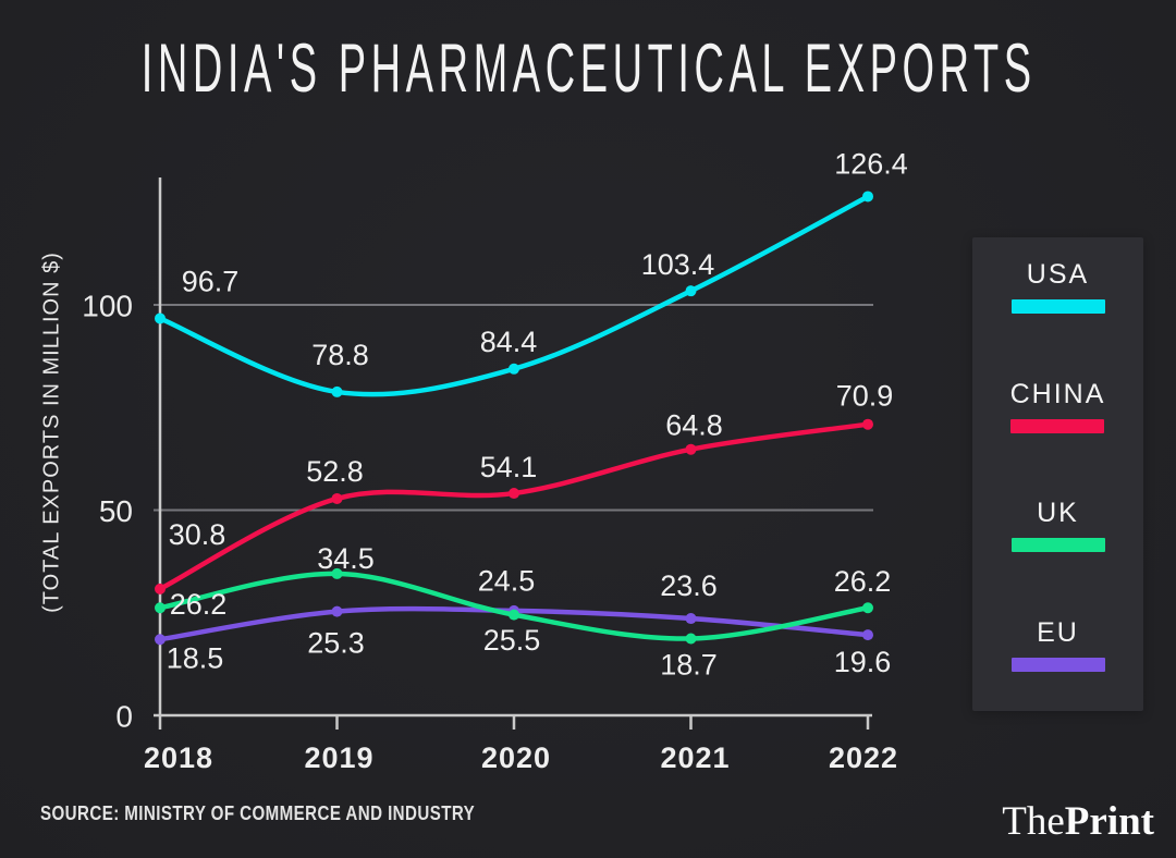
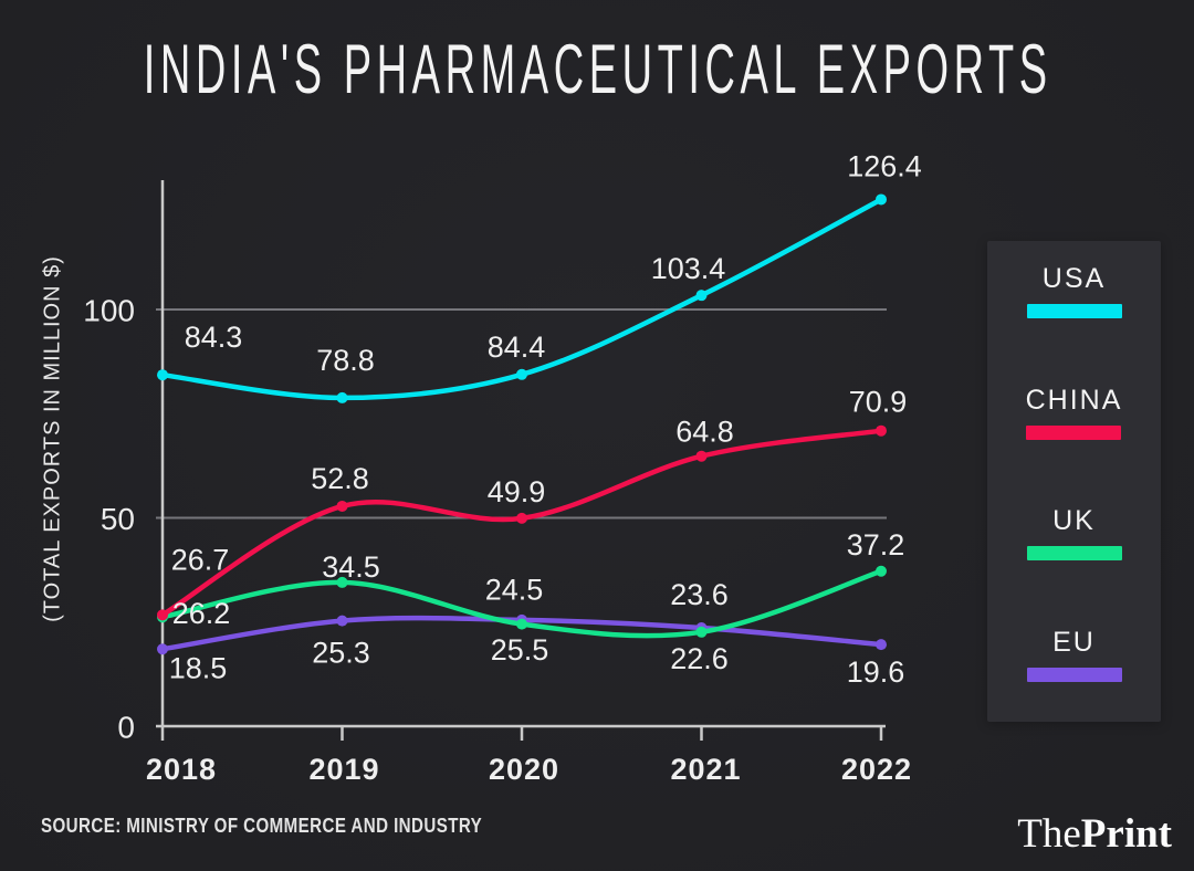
USA/2018: 96.7 -> 84.3
CHINA/2018: 30.8 -> 26.7
CHINA/2020: 54.1 -> 49.9
UK/2021: 18.7 -> 22.6
UK/2022: 26.2 -> 37.2
